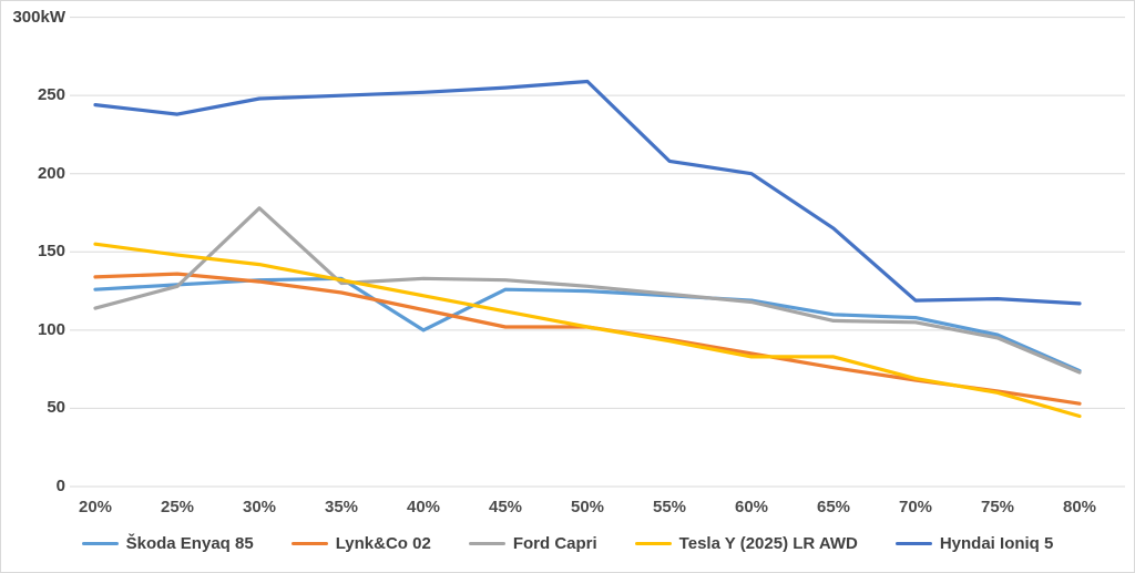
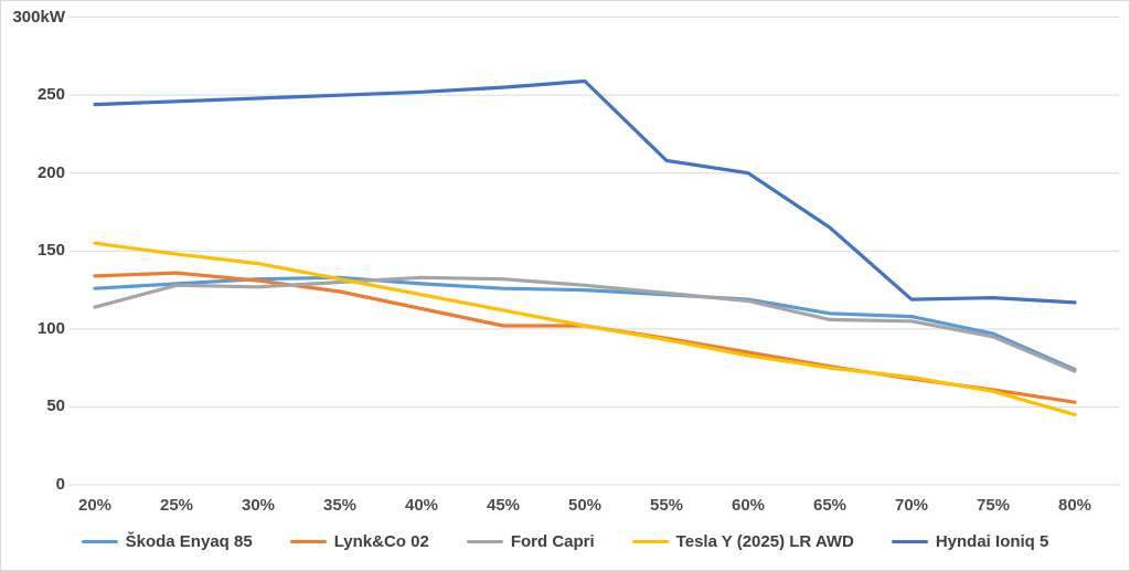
Hyndai Ioniq 5/25%: 238 -> 246
Ford Capri/30%: 178 -> 127
Škoda Enyaq 85/40%: 100 -> 129
Tesla Y (2025) LR AWD/65%: 83 -> 75
